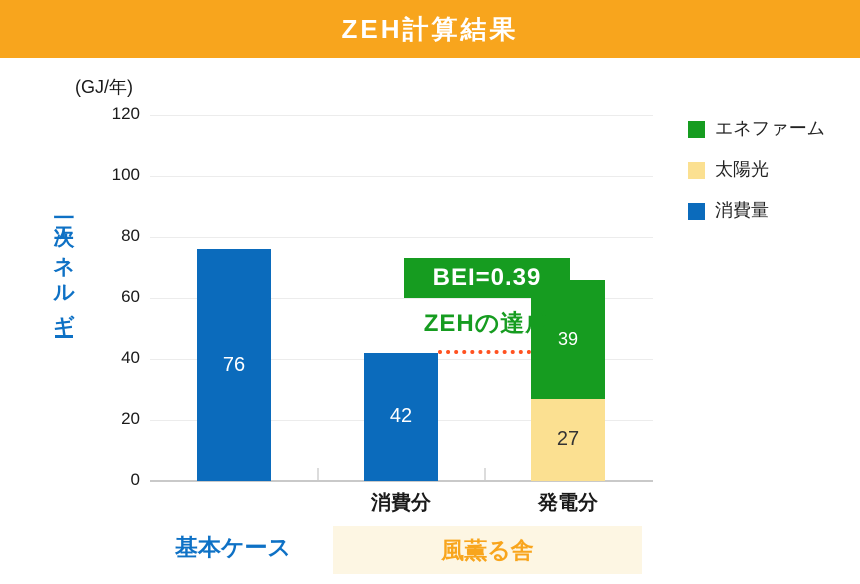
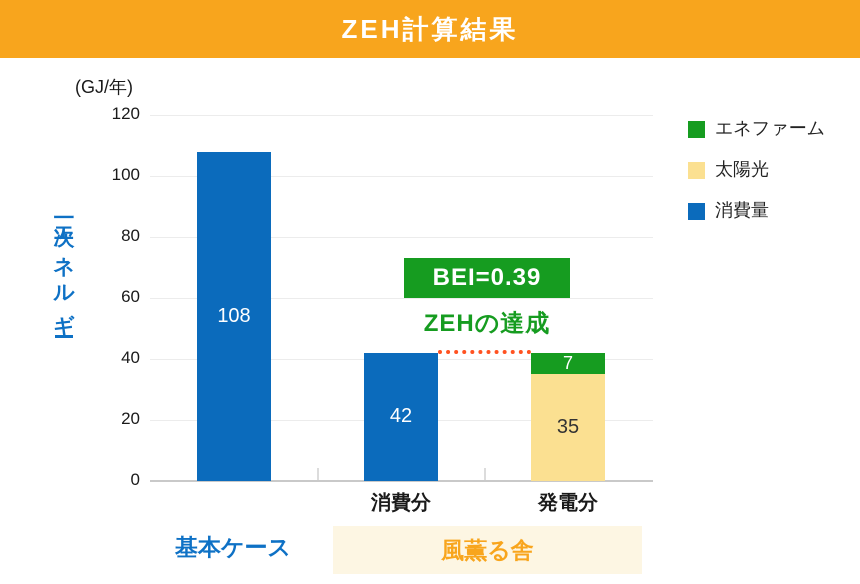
消費量/基本ケース: 76 -> 108
太陽光/発電分: 27 -> 35
エネファーム/発電分: 39 -> 7
